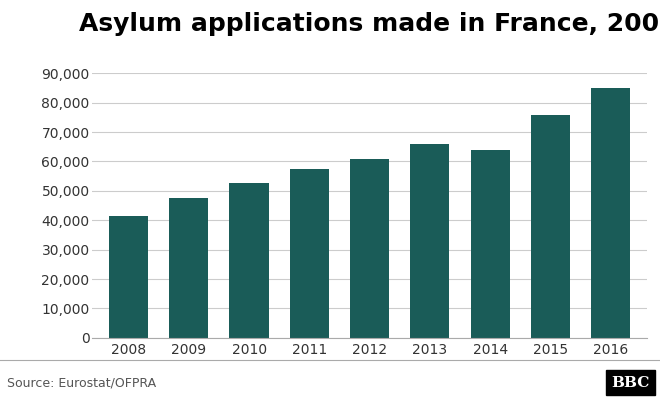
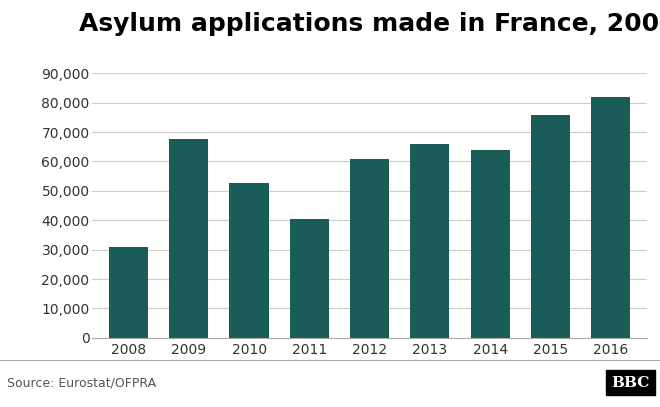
2008: 41,500 -> 31,000
2009: 47,500 -> 67,500
2011: 57,500 -> 40,500
2016: 84,900 -> 82,000
